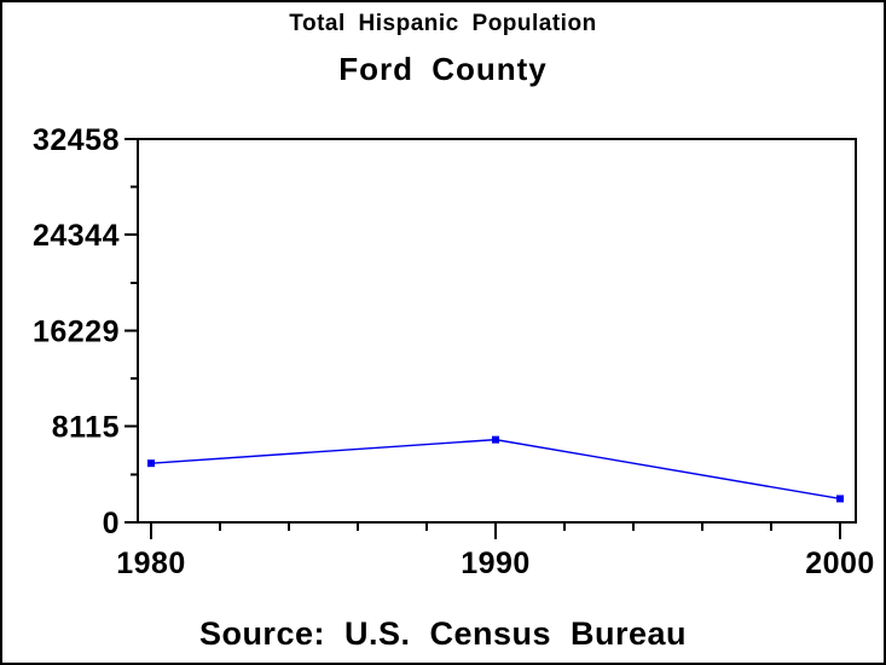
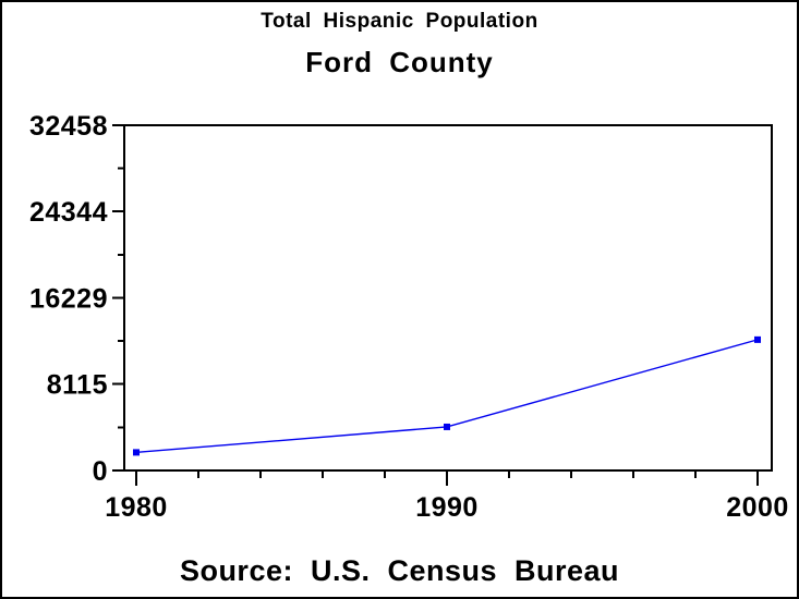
1980: 5000 -> 2000
1990: 7000 -> 4000
2000: 2000 -> 12000
